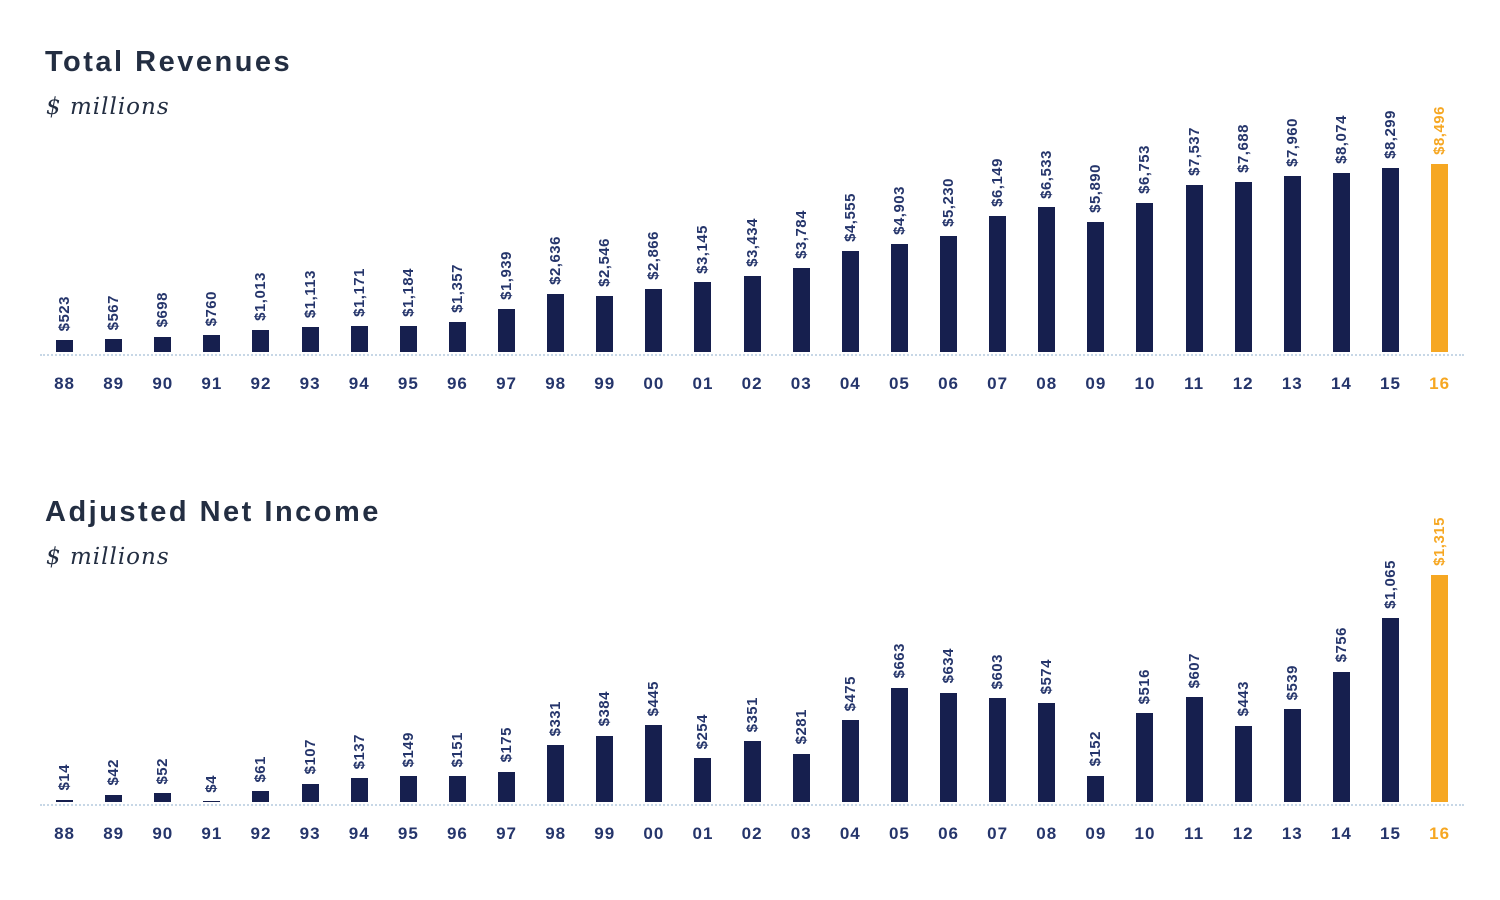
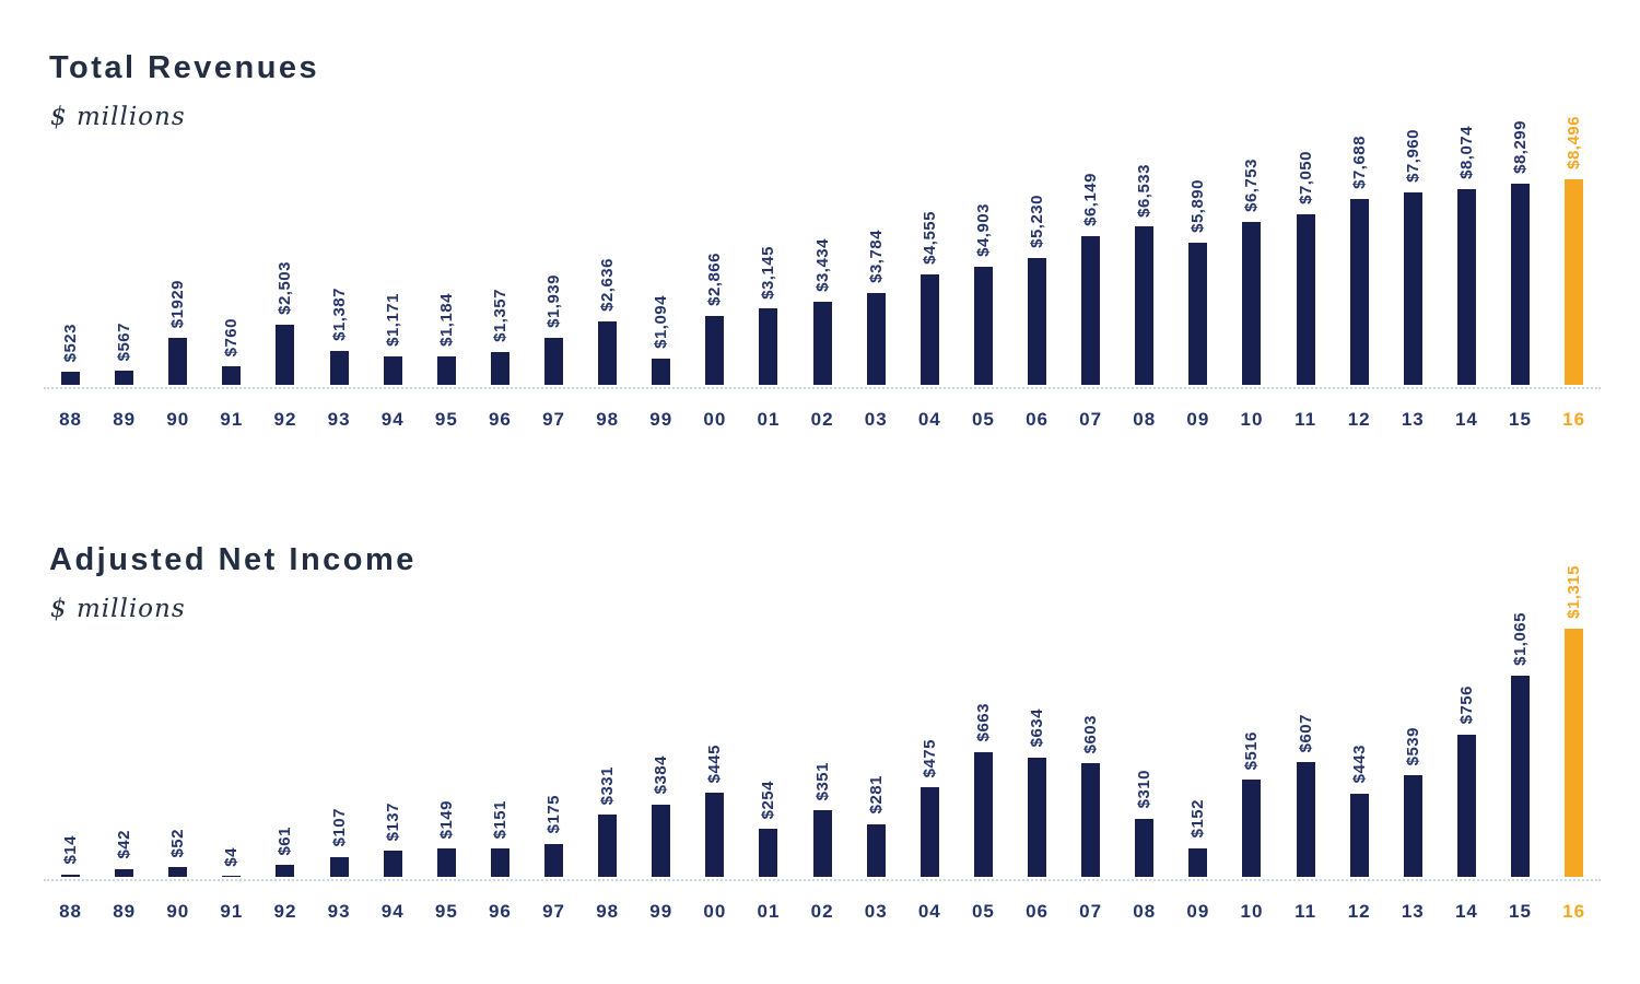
Total Revenues/90: $698 -> $1929
Total Revenues/92: $1,013 -> $2,503
Total Revenues/93: $1,113 -> $1,387
Total Revenues/99: $2,546 -> $1,094
Total Revenues/11: $7,537 -> $7,050
Adjusted Net Income/08: $574 -> $310
